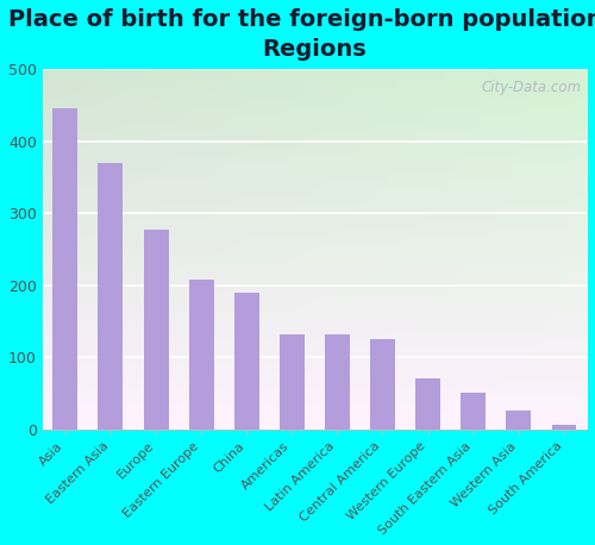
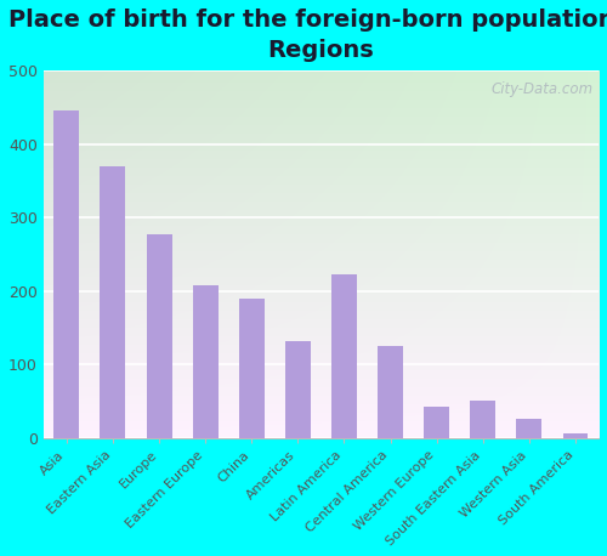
Latin America: 132 -> 222
Western Europe: 70 -> 42
